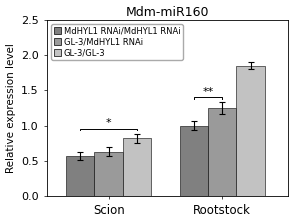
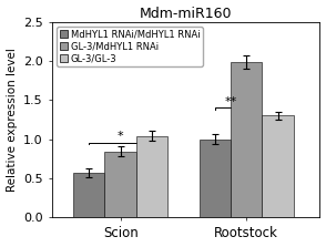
GL-3/MdHYL1 RNAi/Scion: 0.63 -> 0.84
GL-3/GL-3/Scion: 0.82 -> 1.04
GL-3/MdHYL1 RNAi/Rootstock: 1.25 -> 1.98
GL-3/GL-3/Rootstock: 1.85 -> 1.30
